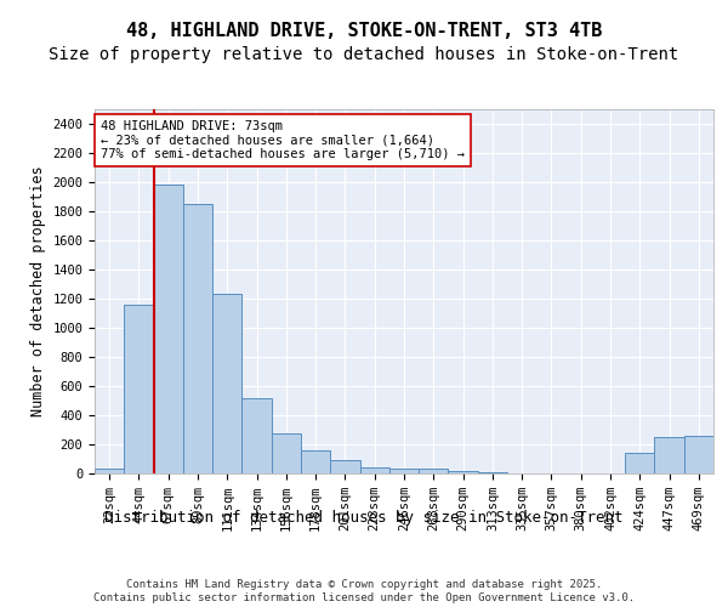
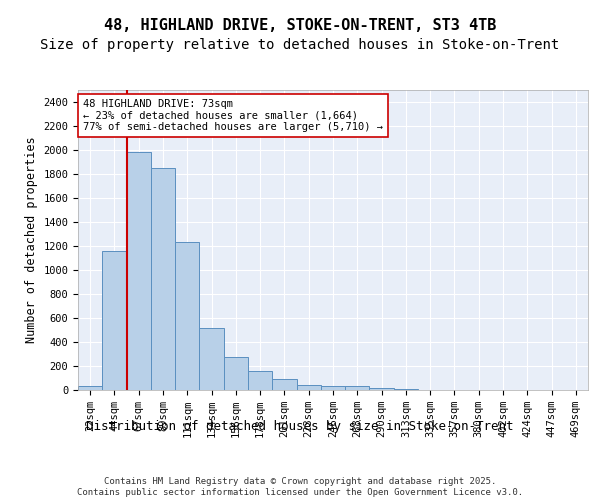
424sqm: 140 -> 0
447sqm: 250 -> 0
469sqm: 260 -> 0
